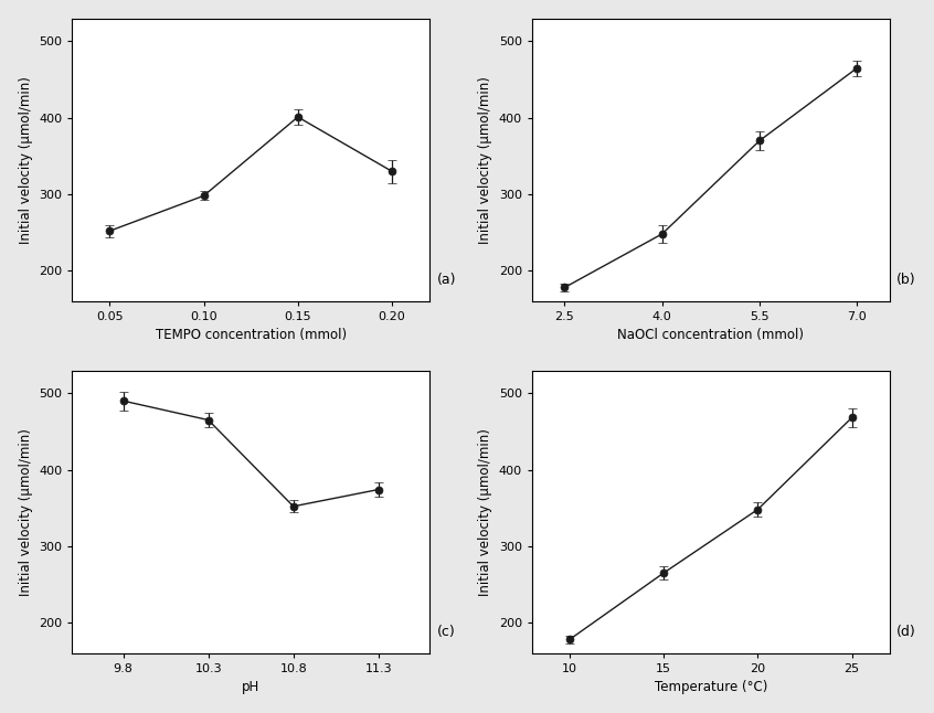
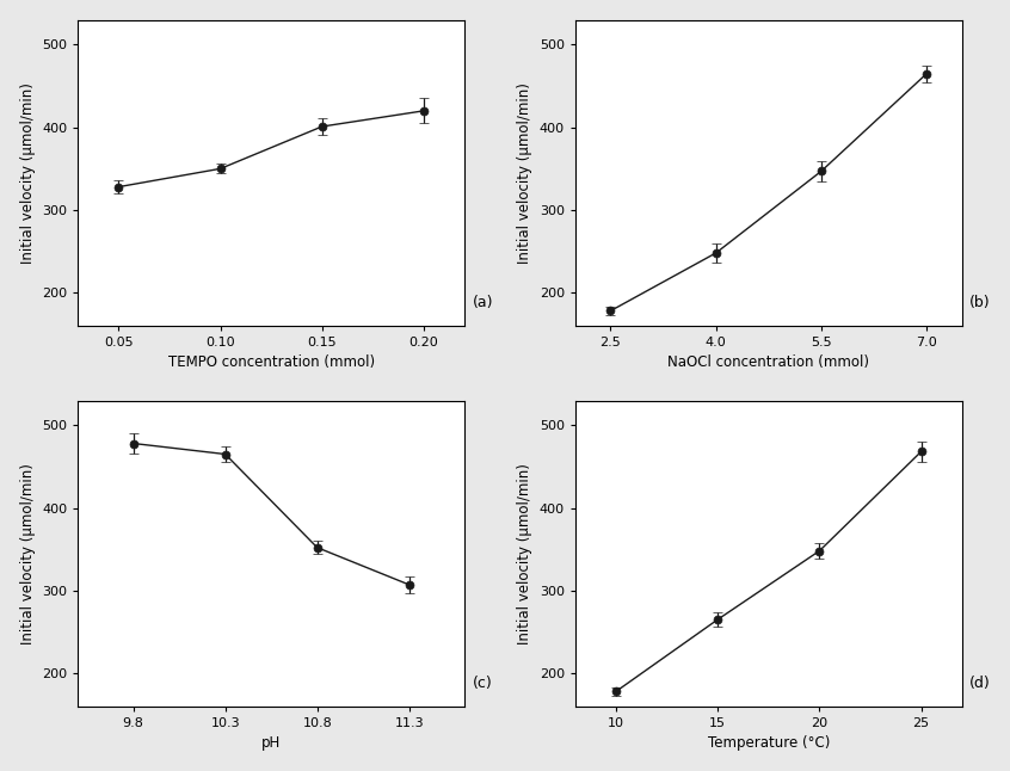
0.05: 252 -> 328
0.10: 298 -> 350
0.20: 330 -> 420
5.5: 370 -> 347
9.8: 490 -> 478
11.3: 374 -> 307
